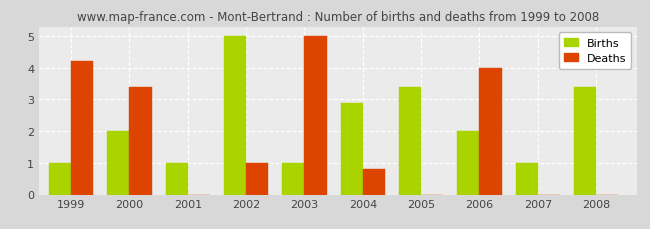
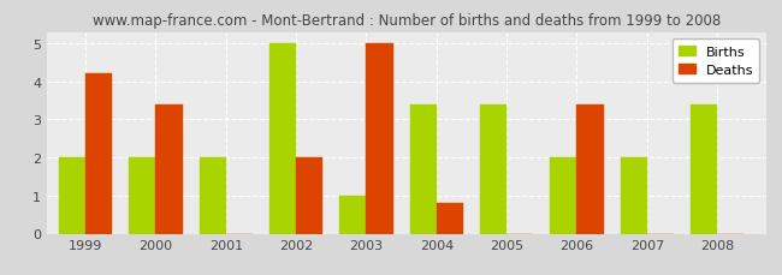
Births/1999: 1.0 -> 2.0
Births/2001: 1.0 -> 2.0
Deaths/2002: 1.0 -> 2.0
Births/2004: 2.9 -> 3.4
Deaths/2006: 4.0 -> 3.4
Births/2007: 1.0 -> 2.0
